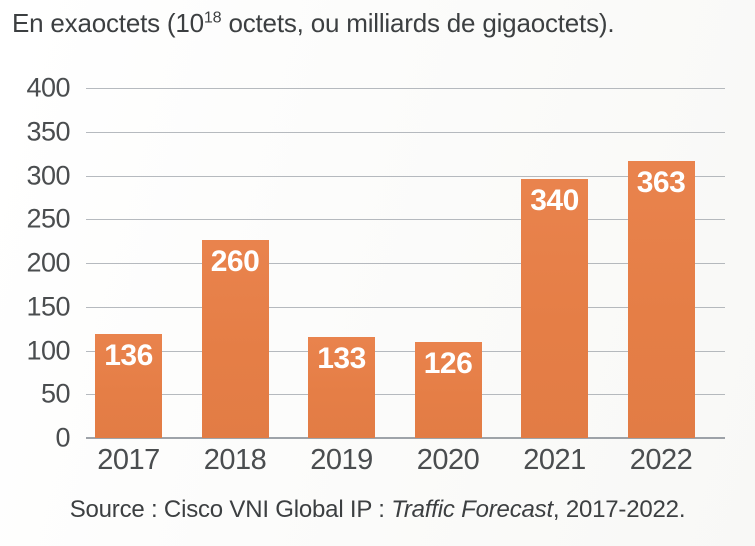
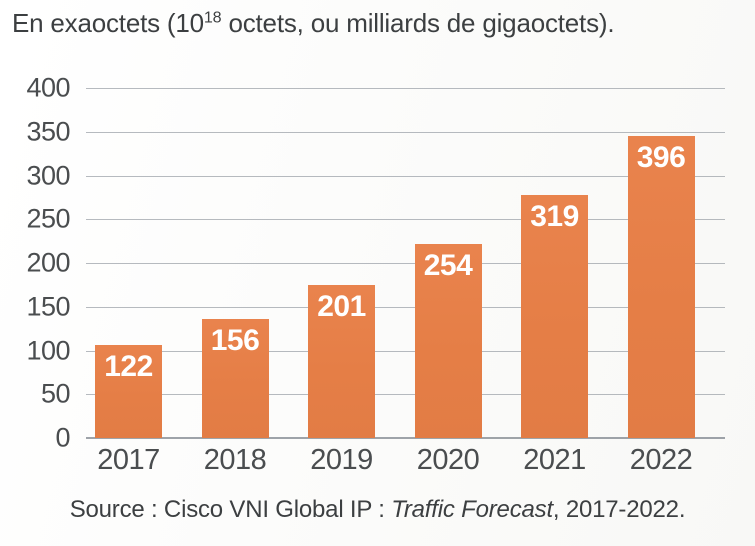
2017: 136 -> 122
2018: 260 -> 156
2019: 133 -> 201
2020: 126 -> 254
2021: 340 -> 319
2022: 363 -> 396
